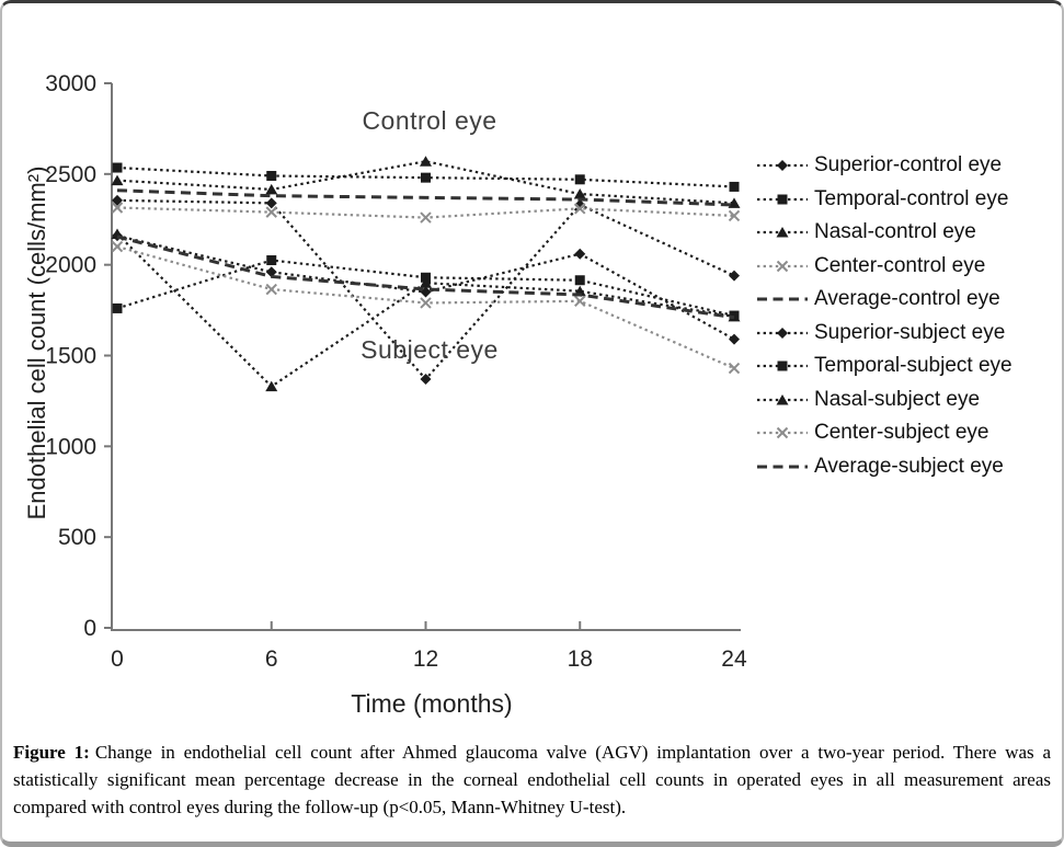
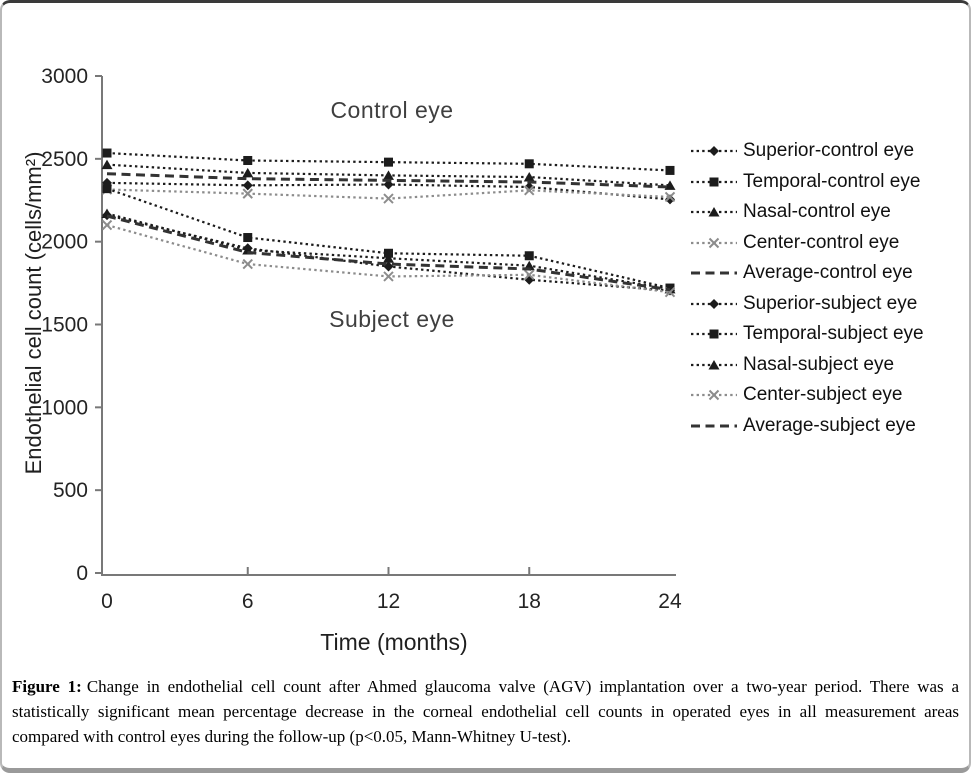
Temporal-subject eye/0: 1760 -> 2320
Nasal-subject eye/6: 1330 -> 1950
Superior-control eye/12: 1370 -> 2340
Nasal-control eye/12: 2570 -> 2400
Superior-subject eye/18: 2060 -> 1770
Superior-control eye/24: 1940 -> 2260
Superior-subject eye/24: 1590 -> 1700
Center-subject eye/24: 1430 -> 1700
